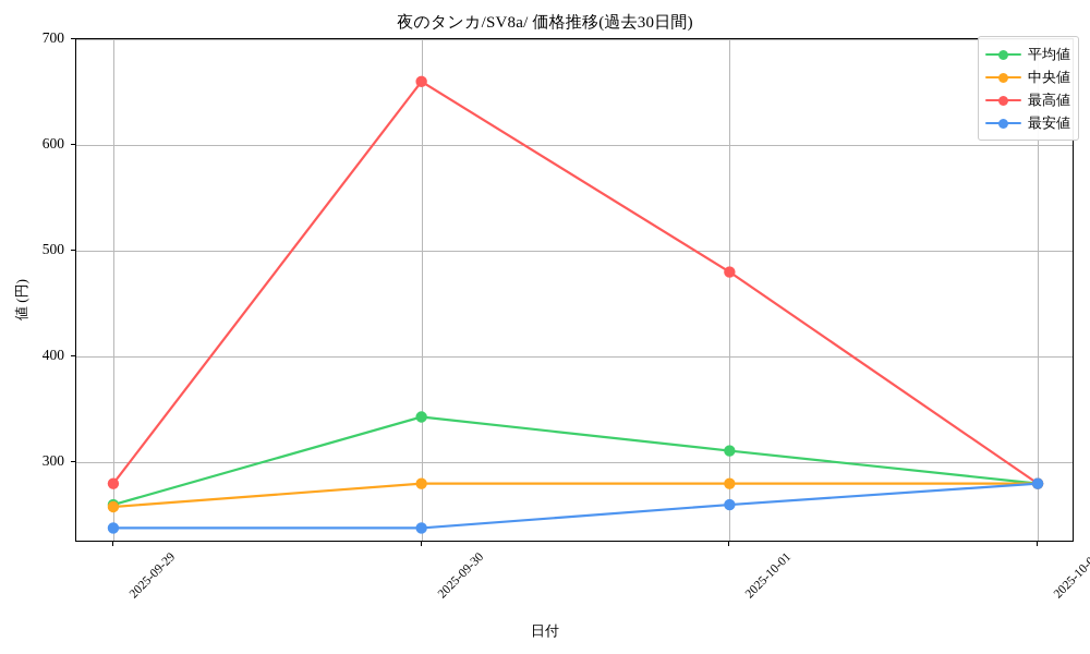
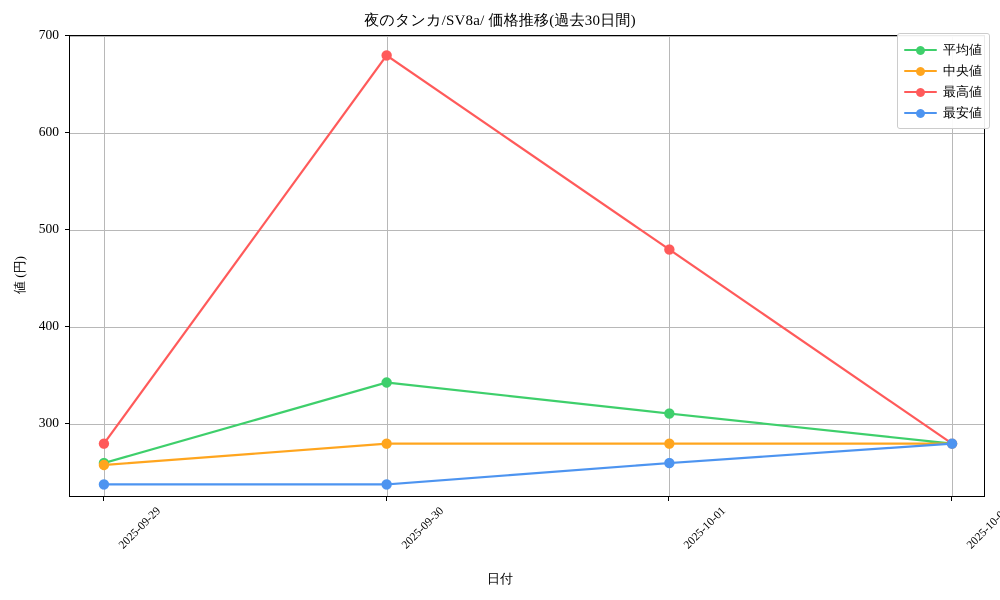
最高値/2025-09-30: 660 -> 680
